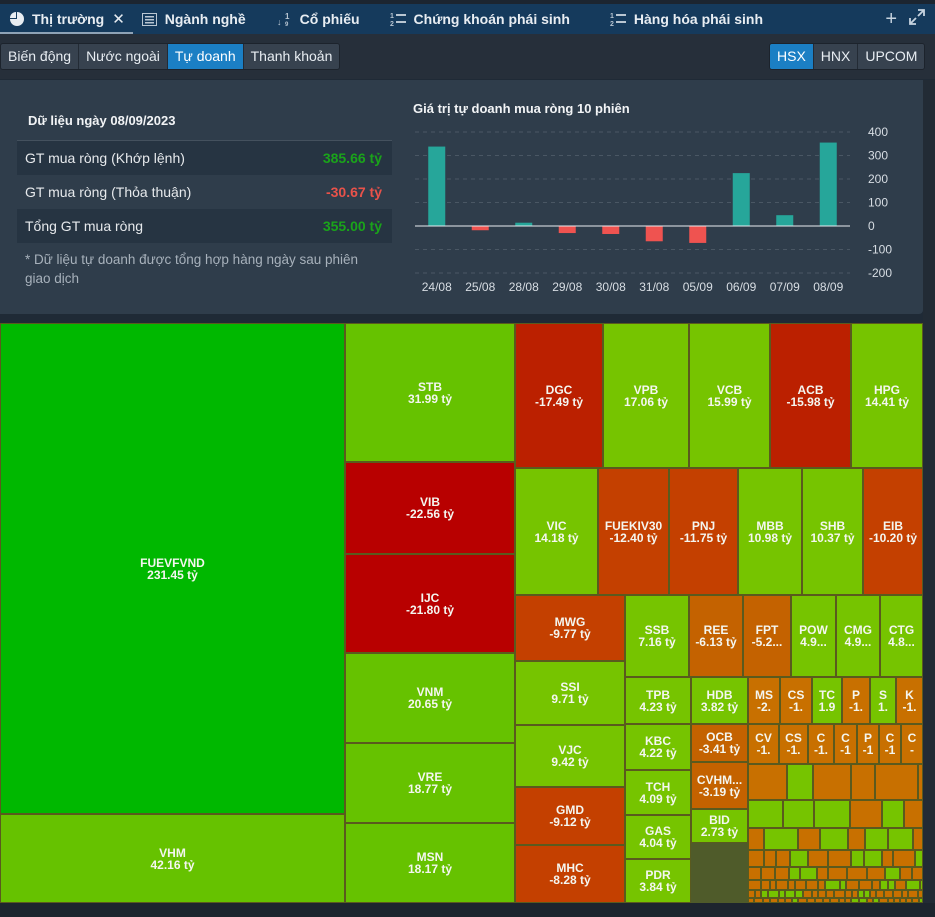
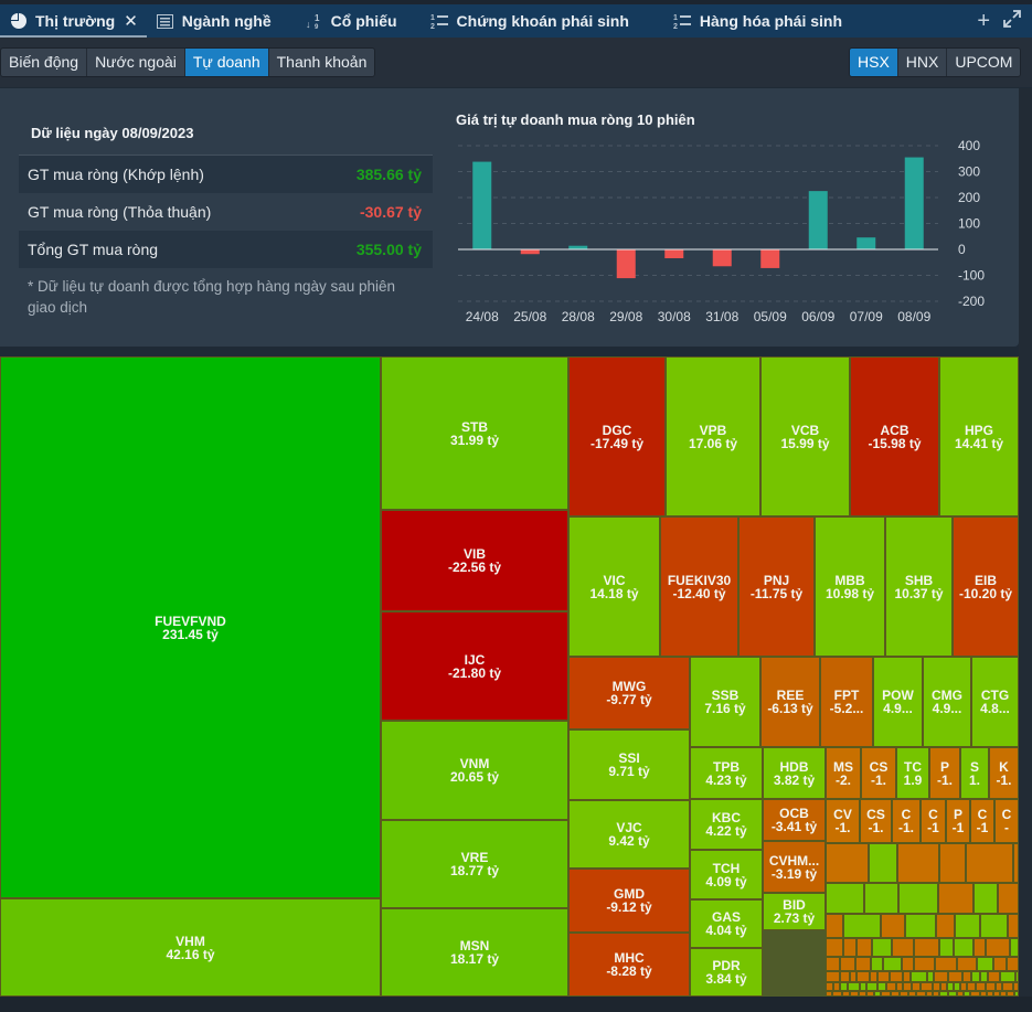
29/08: -30 -> -110
